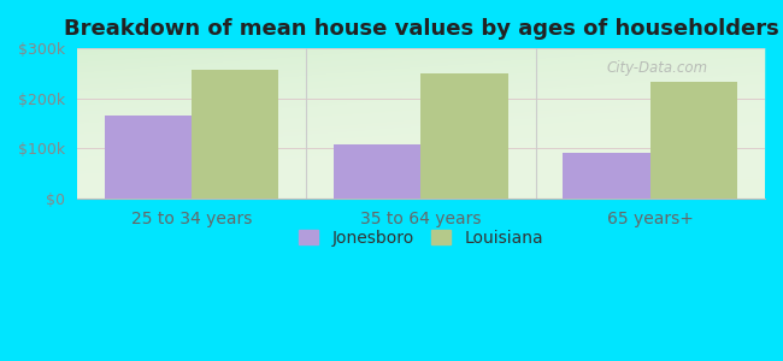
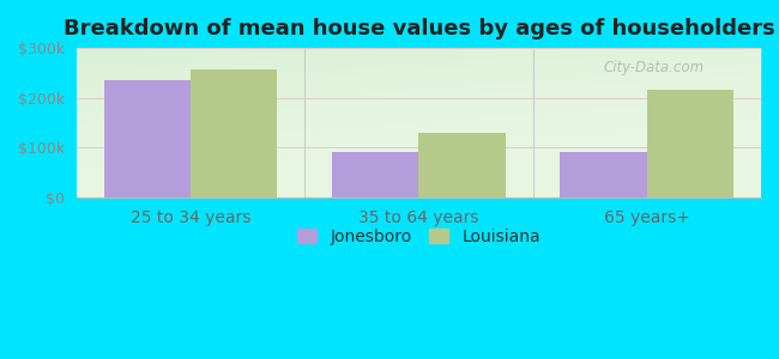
Jonesboro/25 to 34 years: $165k -> $235k
Jonesboro/35 to 64 years: $108k -> $90k
Louisiana/35 to 64 years: $250k -> $130k
Louisiana/65 years+: $232k -> $215k
